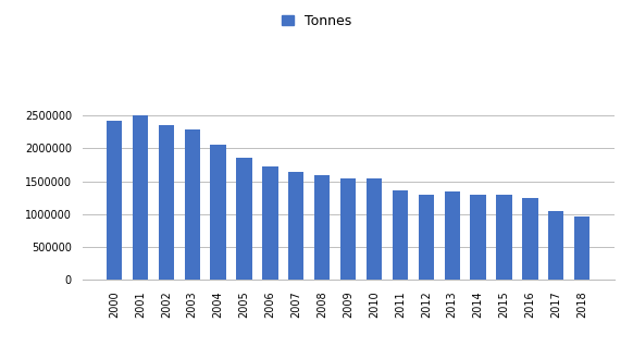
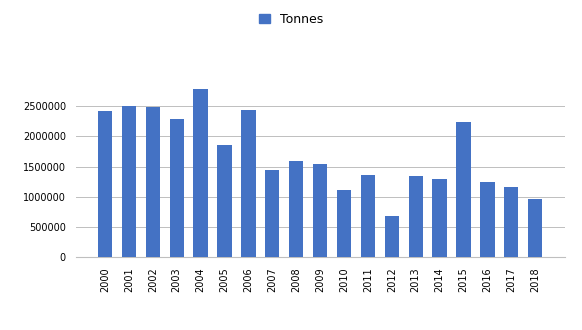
2002: 2350000 -> 2480000
2004: 2050000 -> 2780000
2006: 1720000 -> 2440000
2007: 1640000 -> 1440000
2010: 1540000 -> 1120000
2012: 1290000 -> 680000
2015: 1290000 -> 2240000
2017: 1050000 -> 1160000
